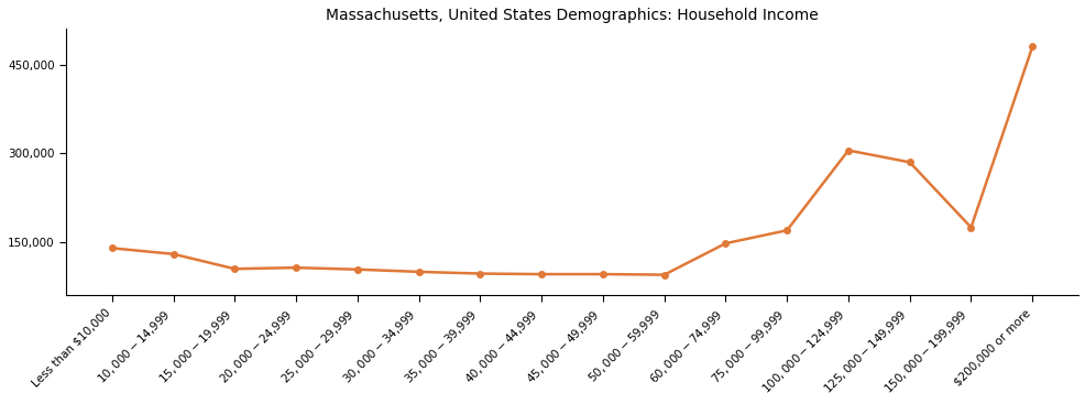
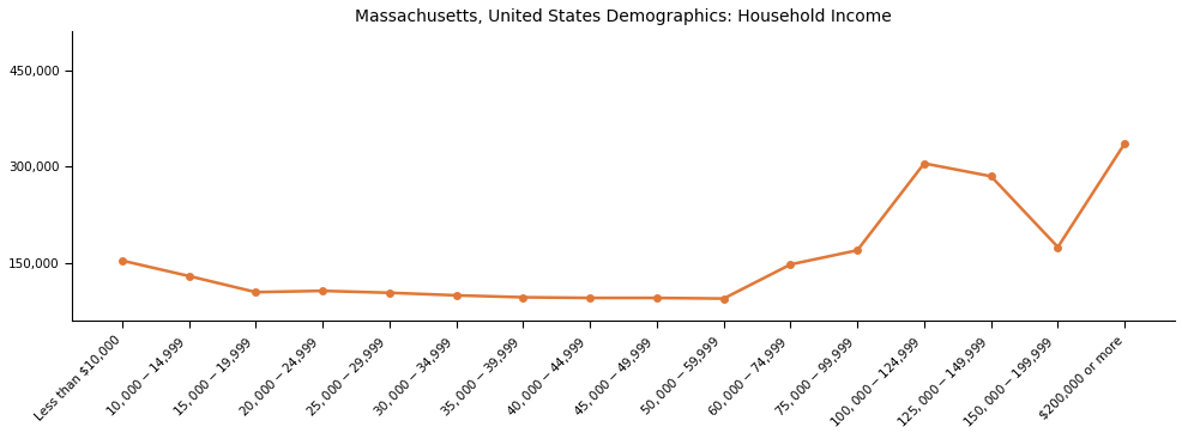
Less than $10,000: 140,000 -> 154,000
$200,000 or more: 480,000 -> 336,000
